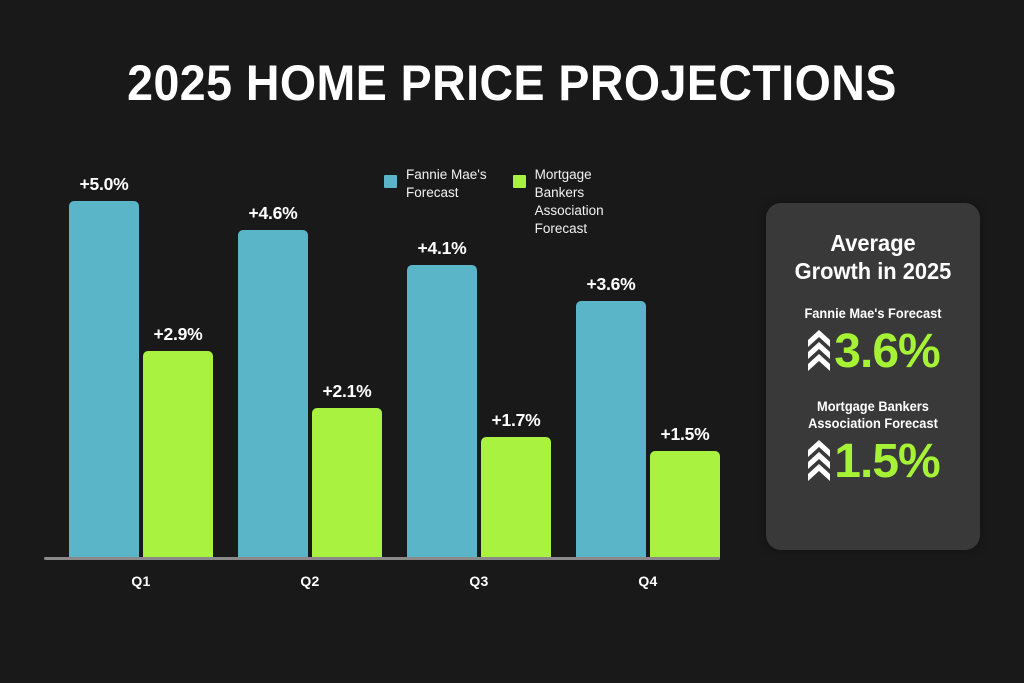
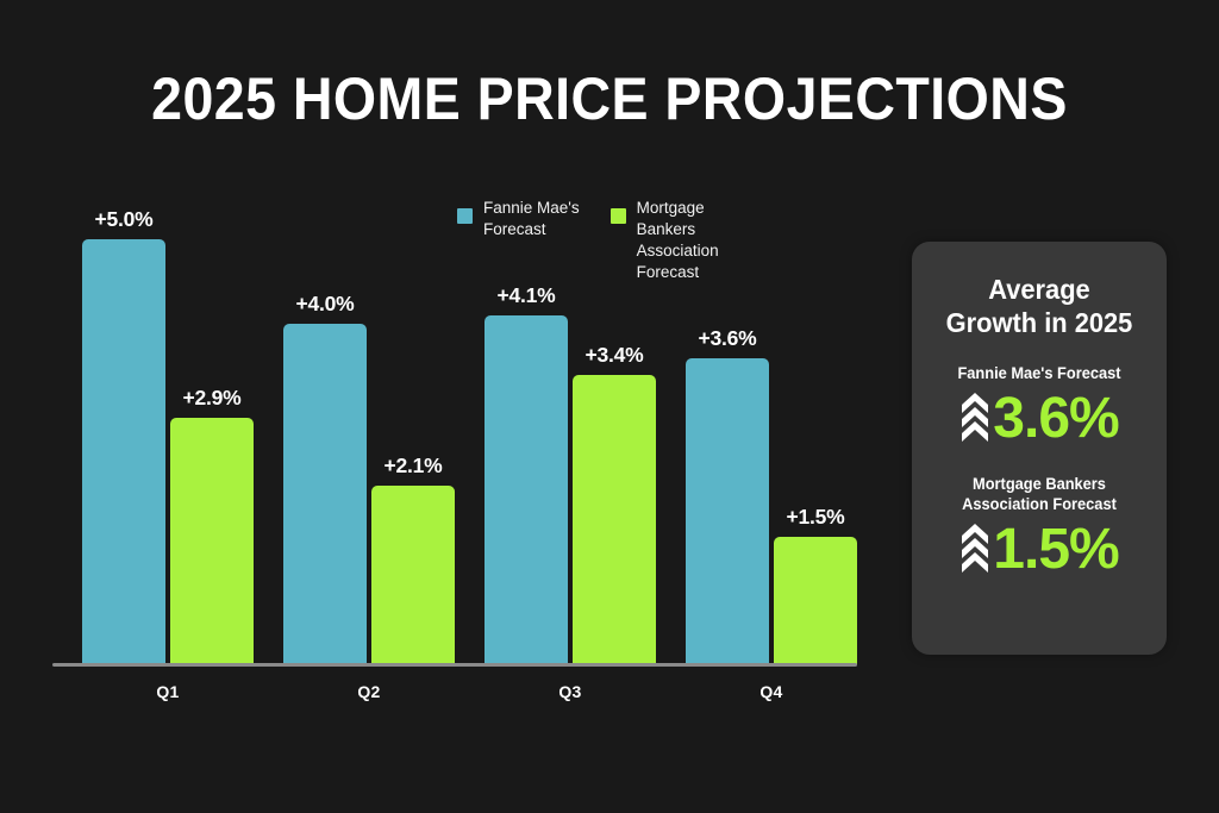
Fannie Mae's Forecast/Q2: +4.6% -> +4.0%
Mortgage Bankers Association Forecast/Q3: +1.7% -> +3.4%
